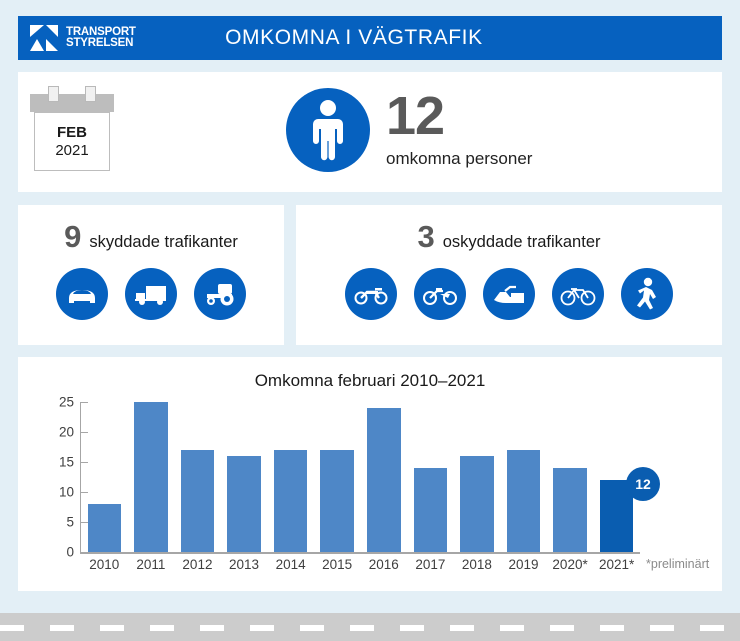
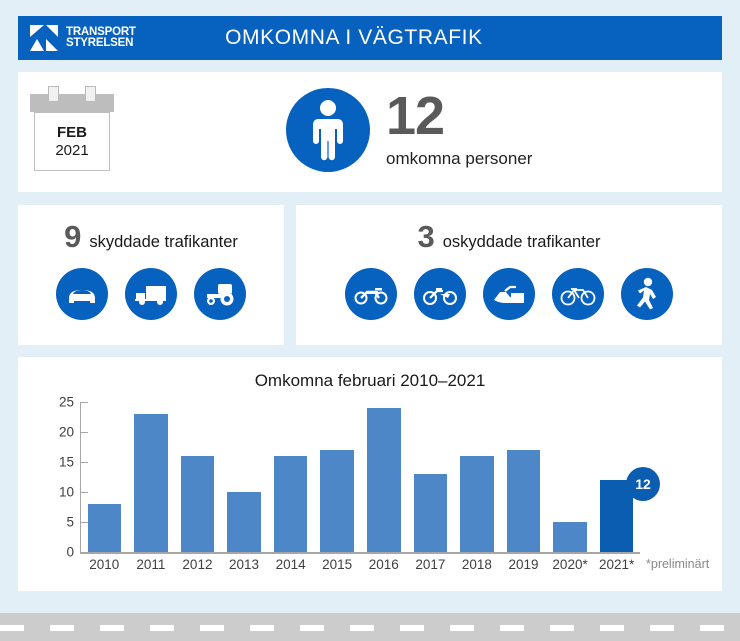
2011: 25 -> 23
2012: 17 -> 16
2013: 16 -> 10
2014: 17 -> 16
2017: 14 -> 13
2020*: 14 -> 5
